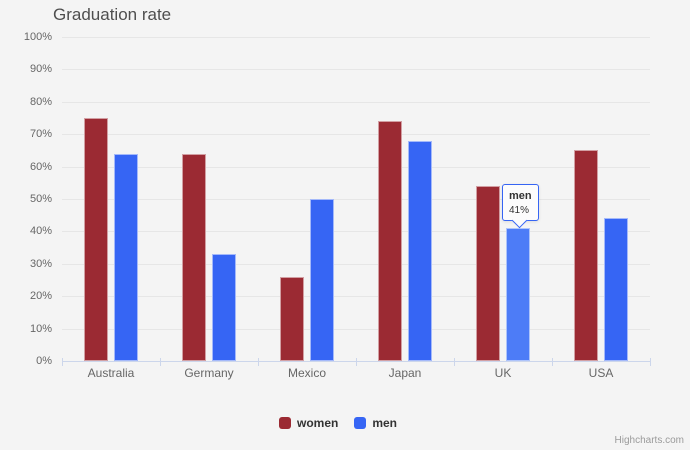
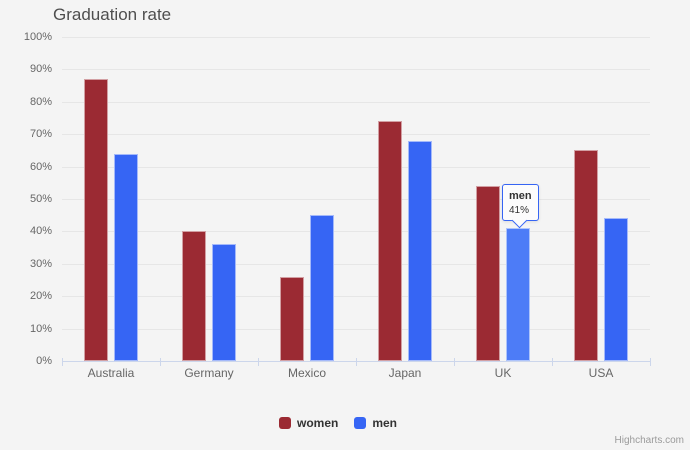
women/Australia: 75% -> 87%
women/Germany: 64% -> 40%
men/Germany: 33% -> 36%
men/Mexico: 50% -> 45%
